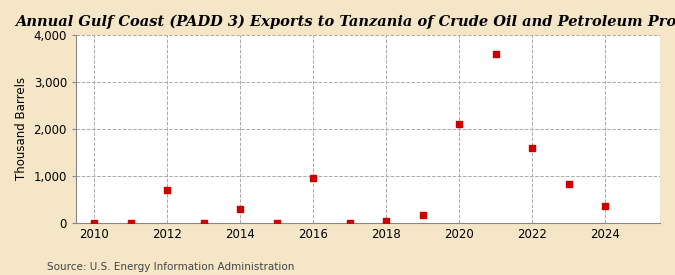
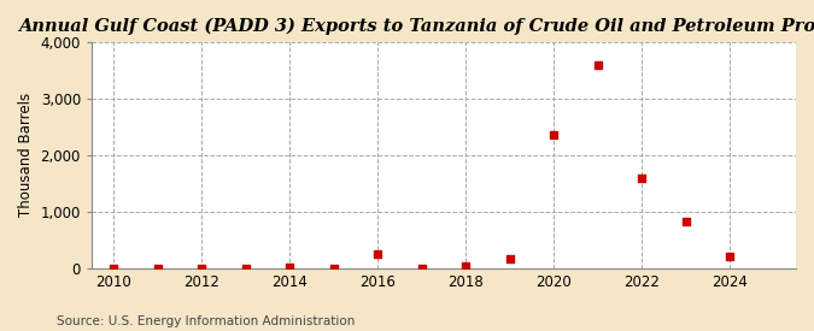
2012: 700 -> 0
2014: 300 -> 10
2016: 950 -> 260
2020: 2,100 -> 2,350
2024: 350 -> 220
